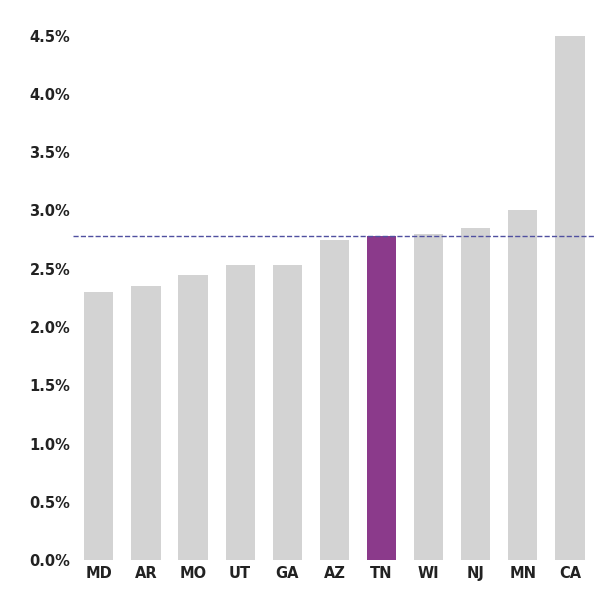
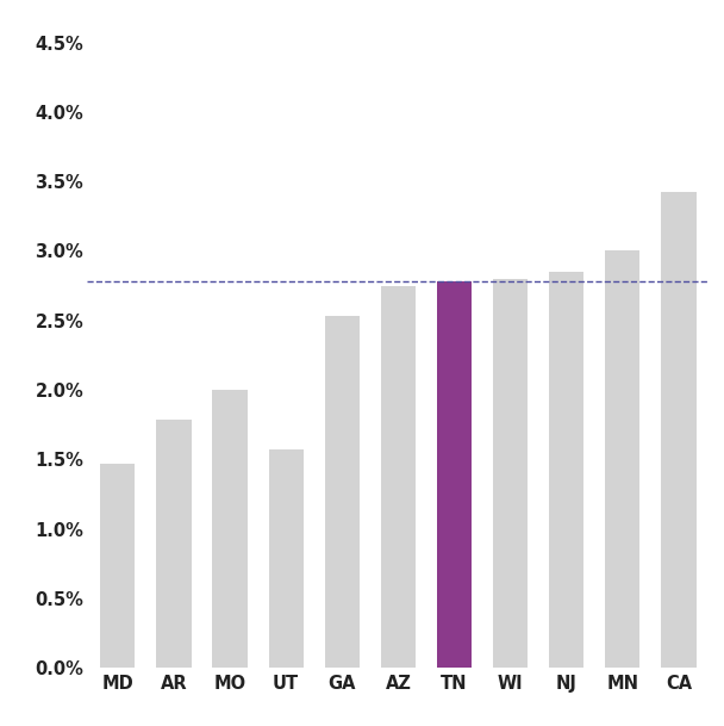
MD: 2.30% -> 1.47%
AR: 2.35% -> 1.79%
MO: 2.45% -> 2.00%
UT: 2.53% -> 1.57%
CA: 4.50% -> 3.42%
